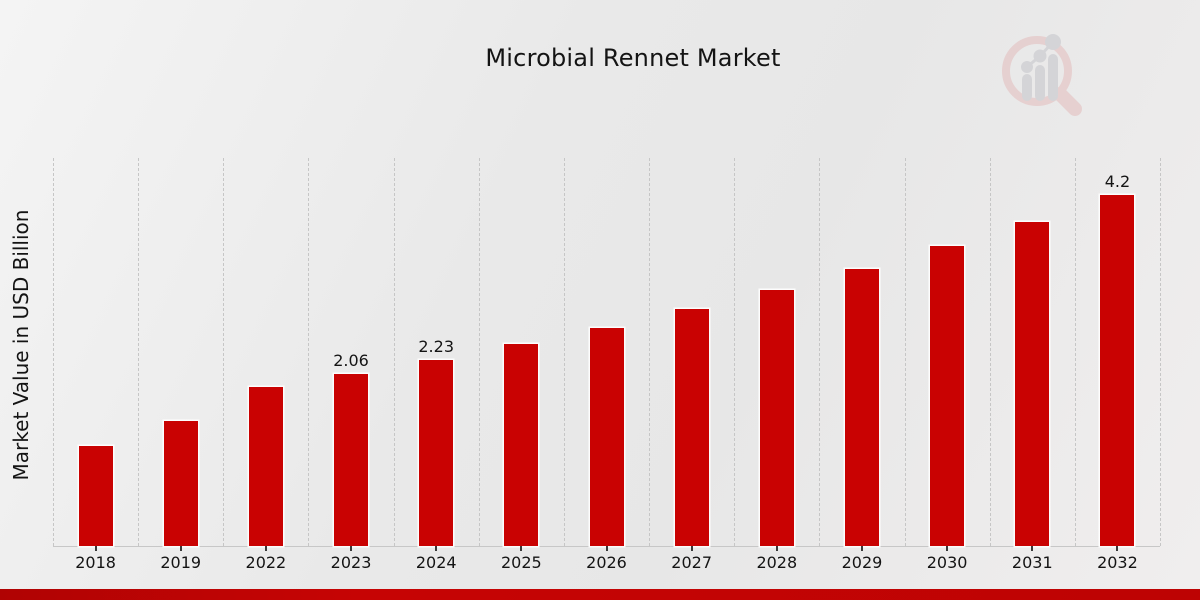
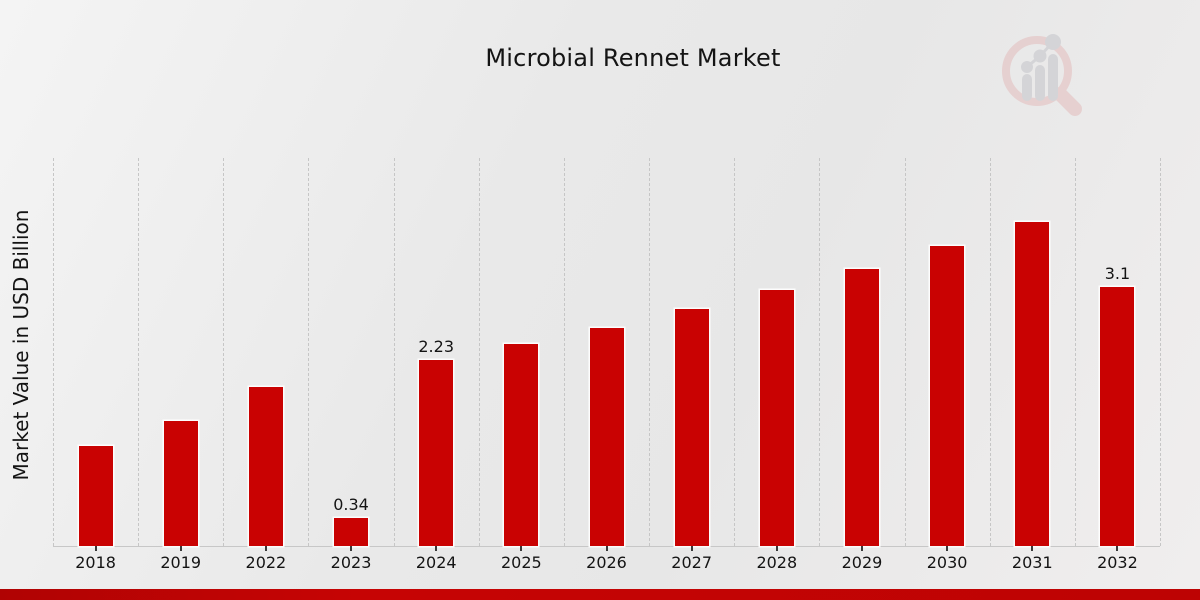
2023: 2.06 -> 0.34
2032: 4.2 -> 3.1
